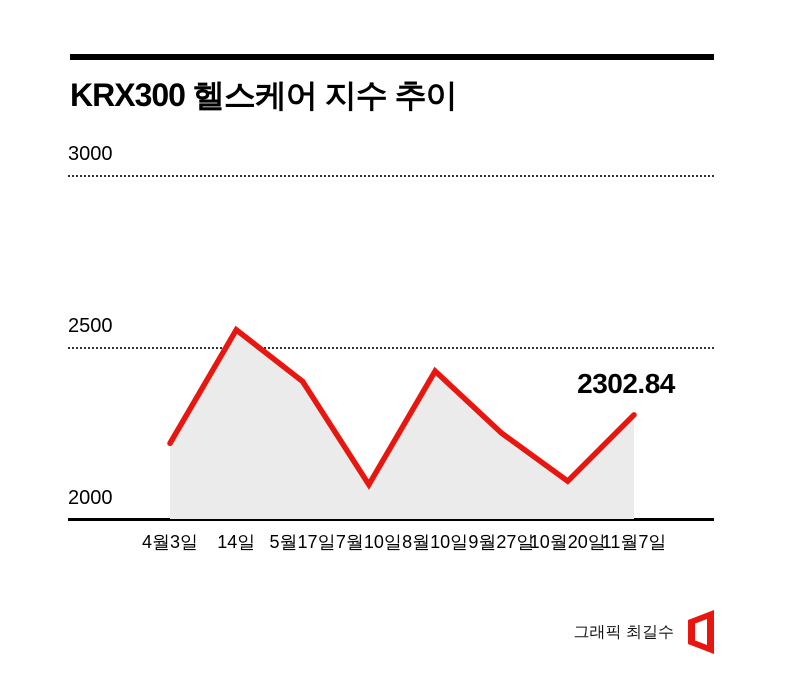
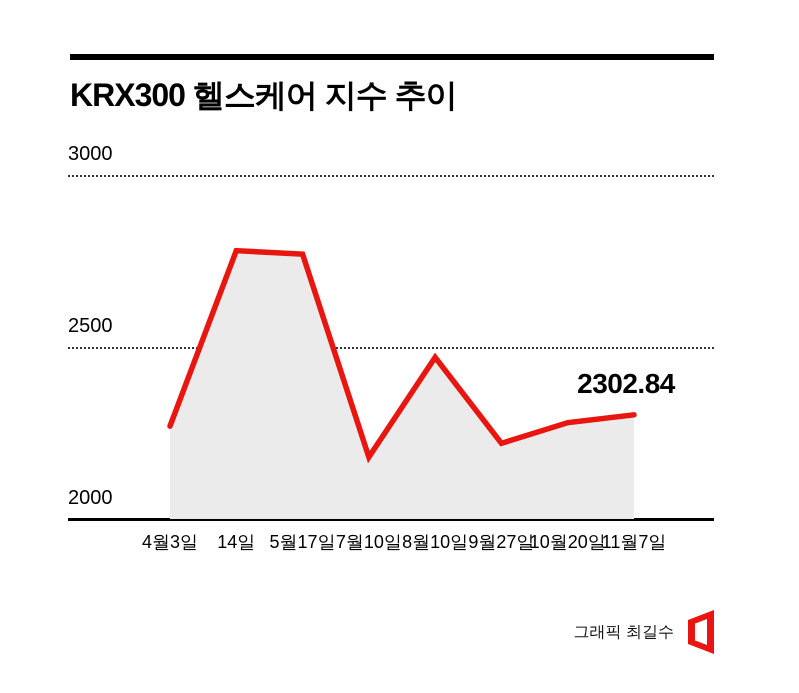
4월3일: 2220 -> 2270
14일: 2550 -> 2780
5월17일: 2400 -> 2770
7월10일: 2100 -> 2180
8월10일: 2430 -> 2470
9월27일: 2250 -> 2220
10월20일: 2110 -> 2280
